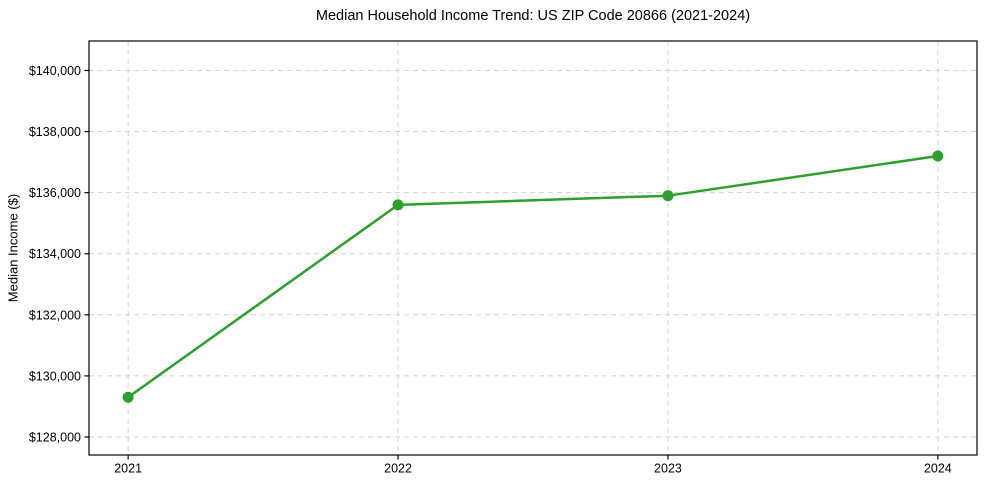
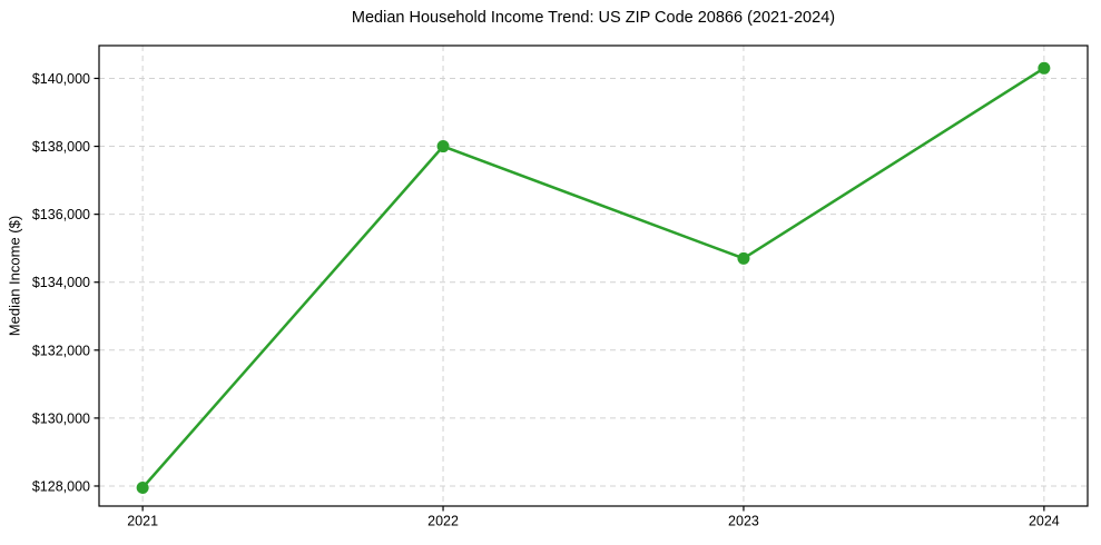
2021: $129300 -> $128000
2022: $135600 -> $138000
2023: $135900 -> $134700
2024: $137200 -> $140300
